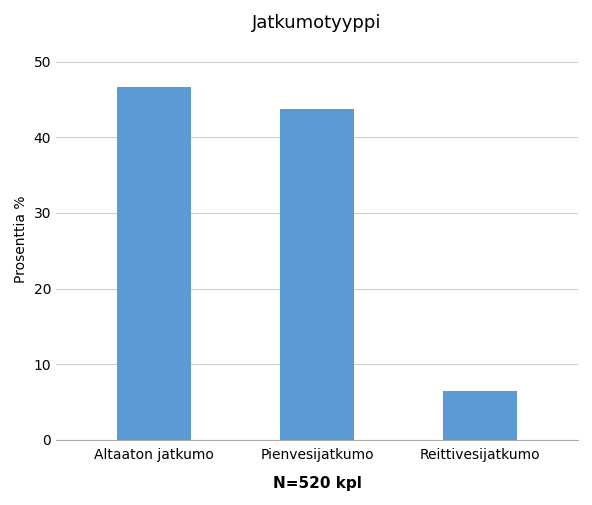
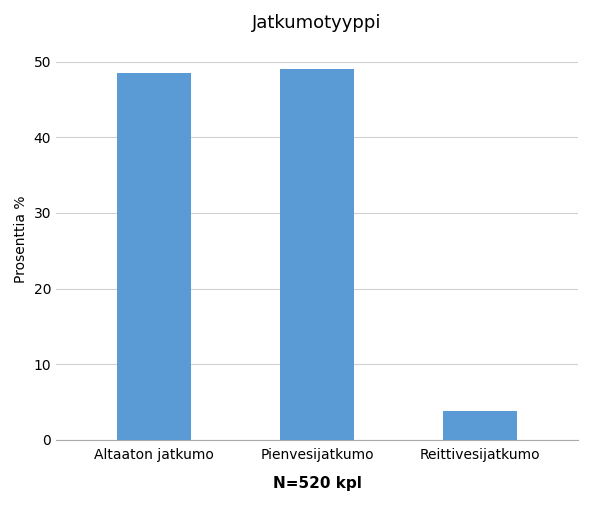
Altaaton jatkumo: 46.6 -> 48.5
Pienvesijatkumo: 43.8 -> 49.0
Reittivesijatkumo: 6.4 -> 3.8
